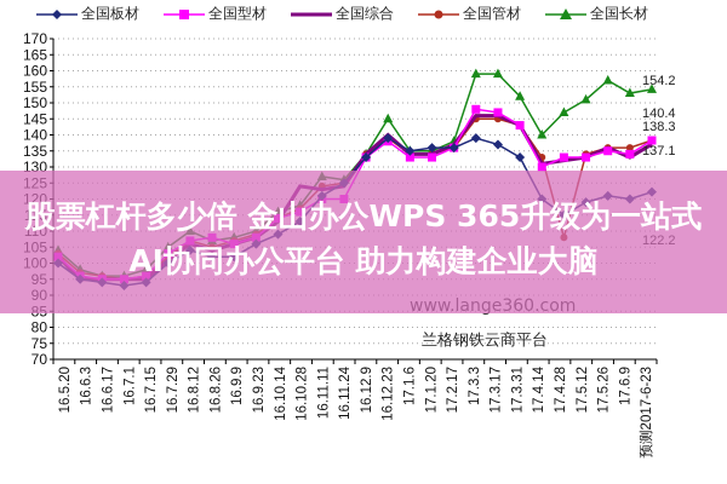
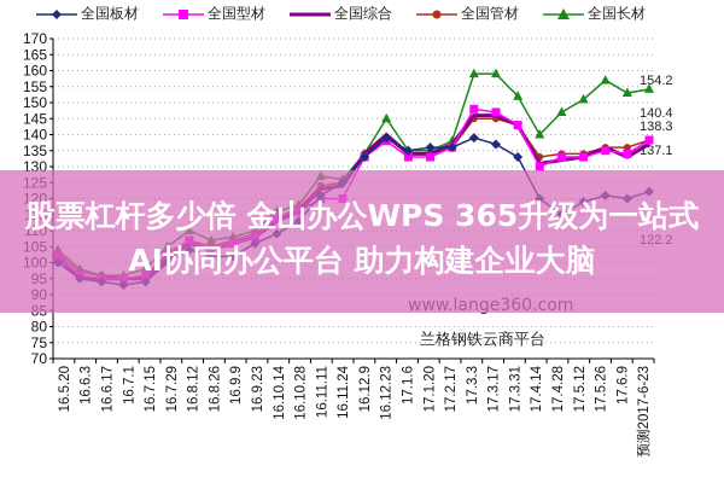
全国型材/16.8.26: 108 -> 104
全国综合/16.10.28: 124 -> 116
全国管材/17.4.28: 108 -> 134
